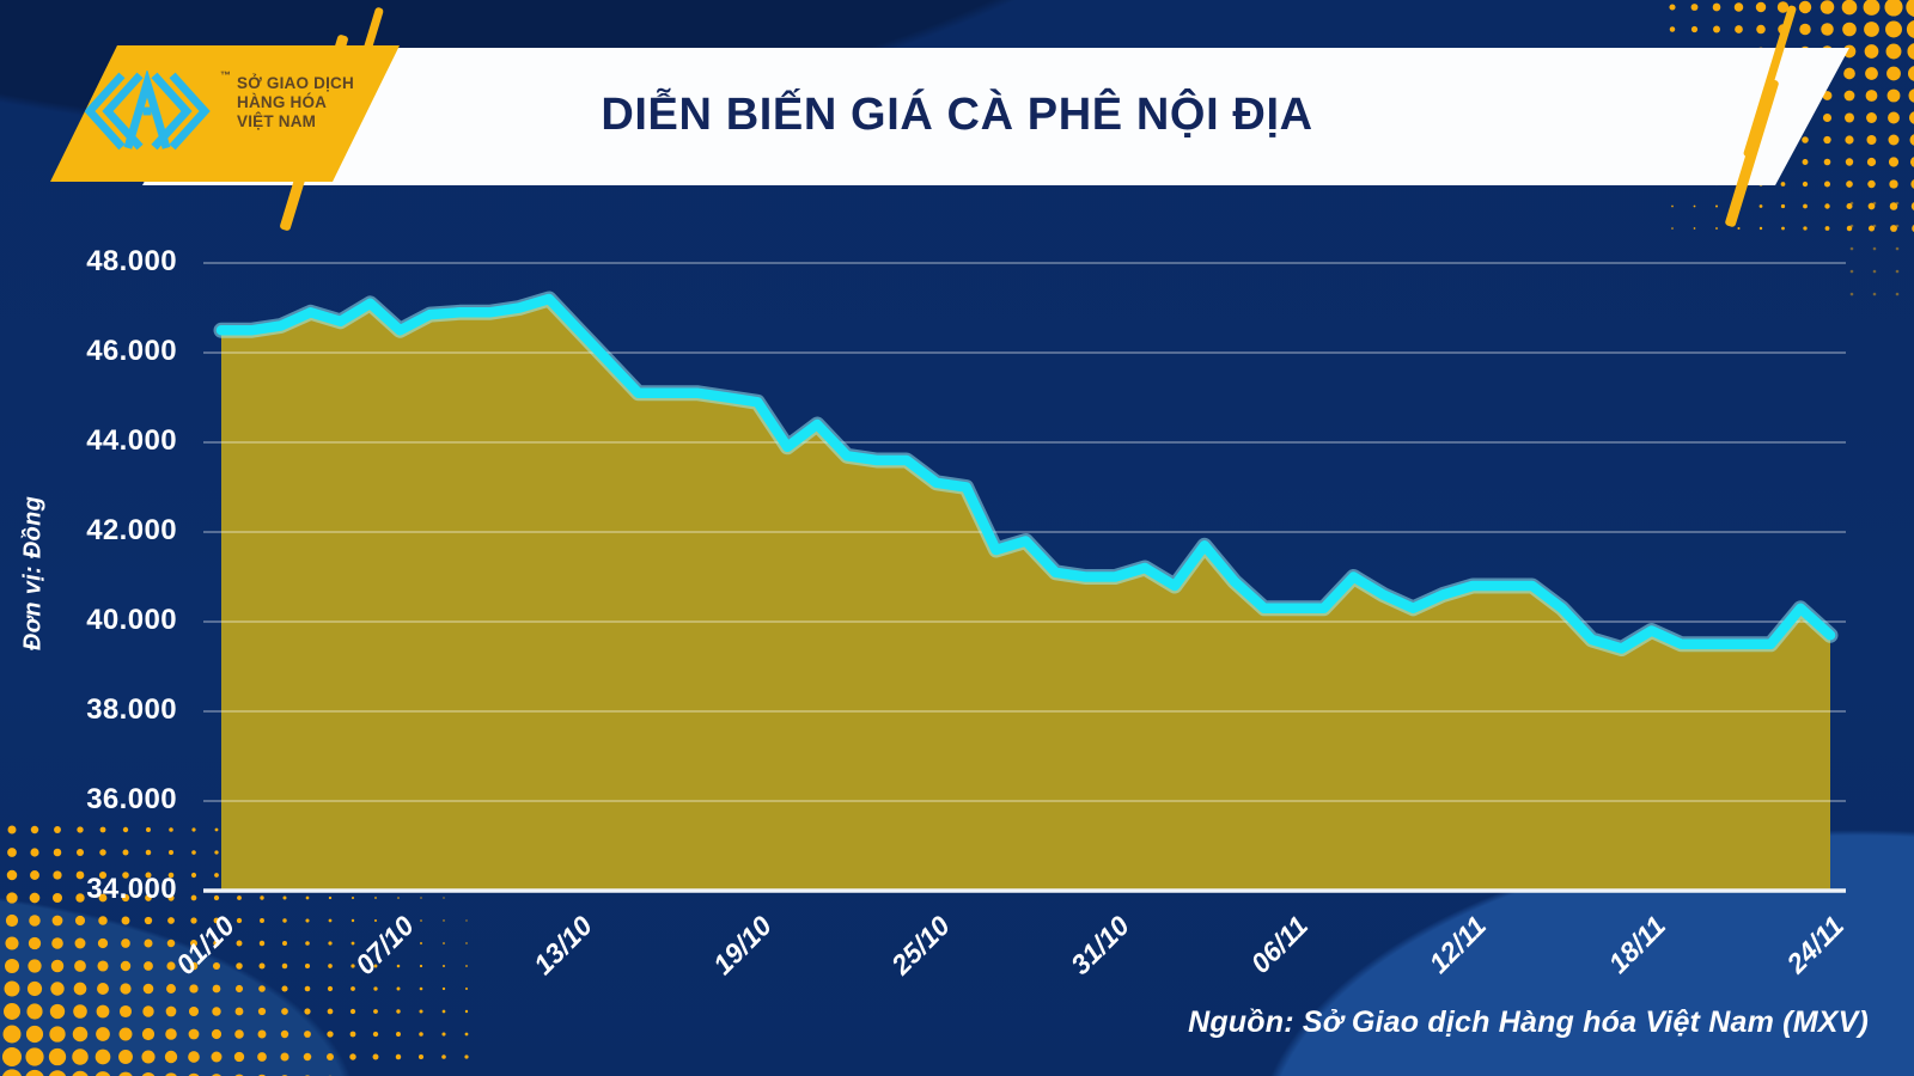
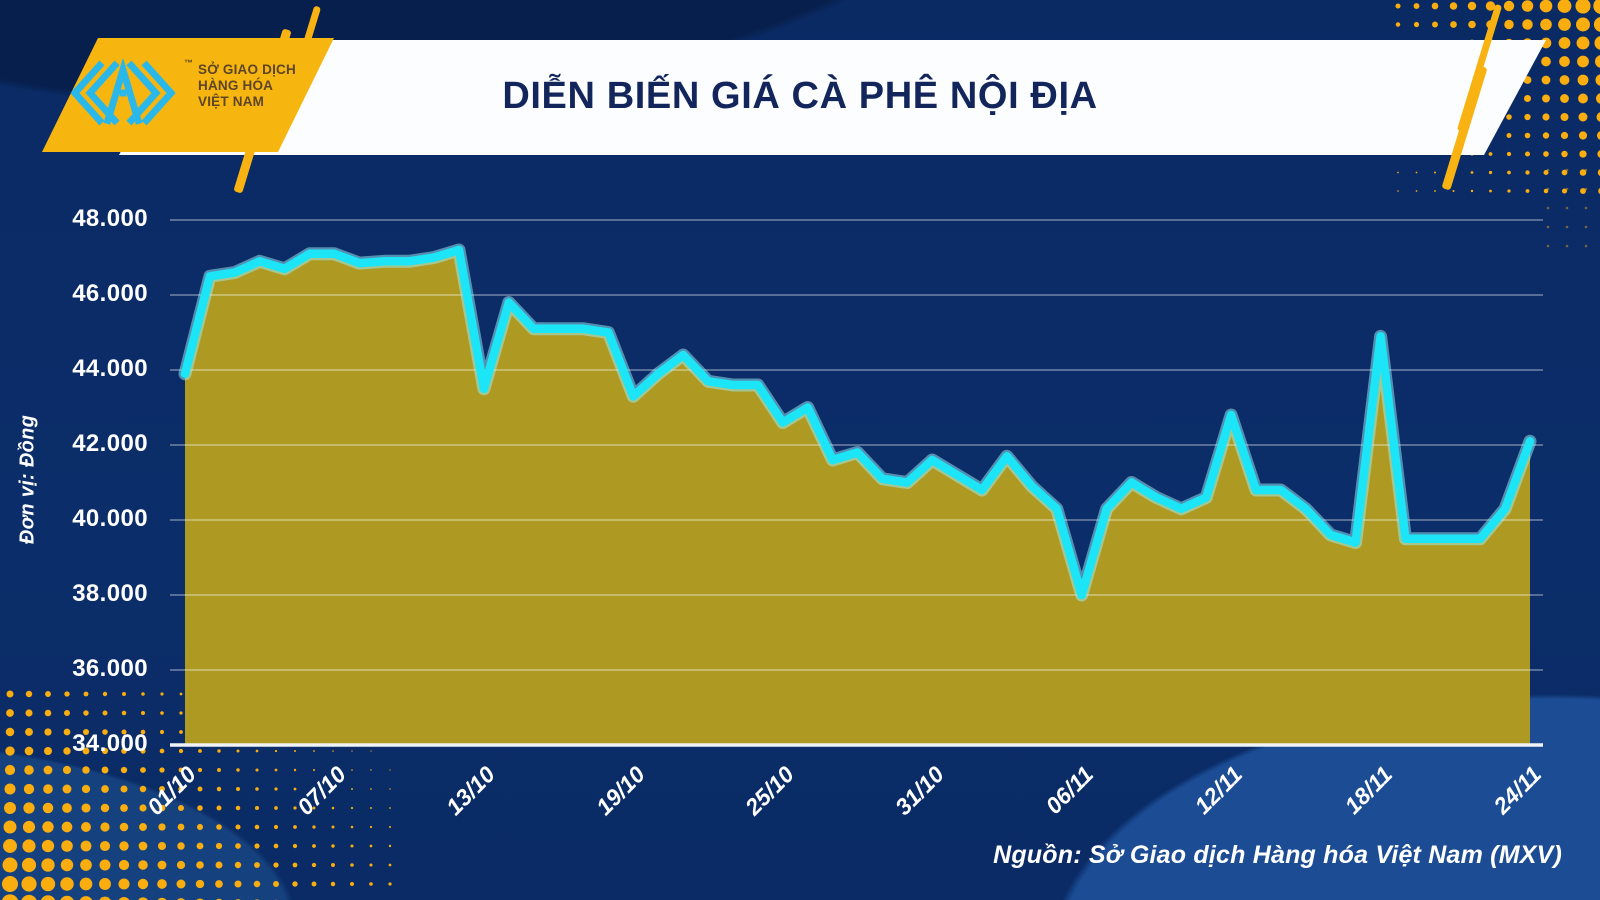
01/10: 46500 -> 43900
07/10: 46500 -> 47100
13/10: 46500 -> 43500
19/10: 44900 -> 43300
25/10: 43100 -> 42600
31/10: 41000 -> 41600
06/11: 40300 -> 38000
12/11: 40800 -> 42800
18/11: 39800 -> 44900
24/11: 39700 -> 42100
